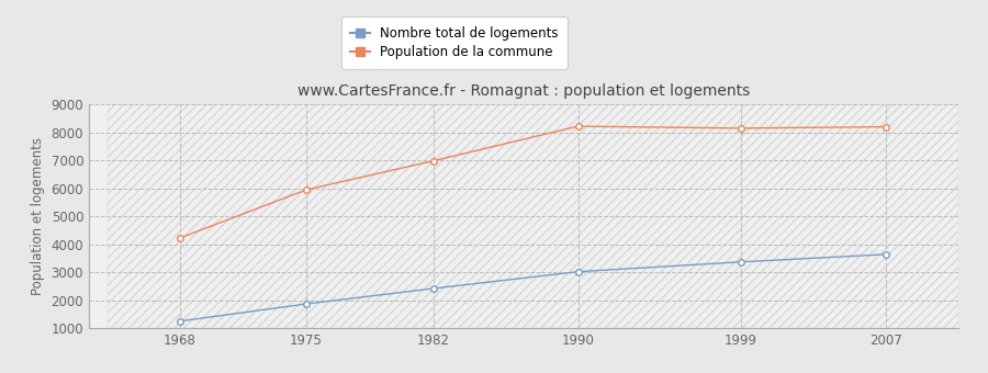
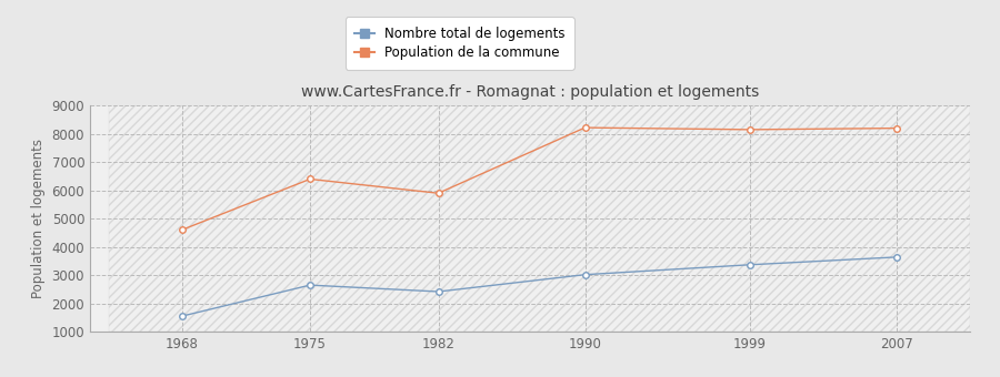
Nombre total de logements/1968: 1250 -> 1550
Population de la commune/1968: 4220 -> 4600
Nombre total de logements/1975: 1870 -> 2650
Population de la commune/1975: 5950 -> 6400
Population de la commune/1982: 6980 -> 5900
